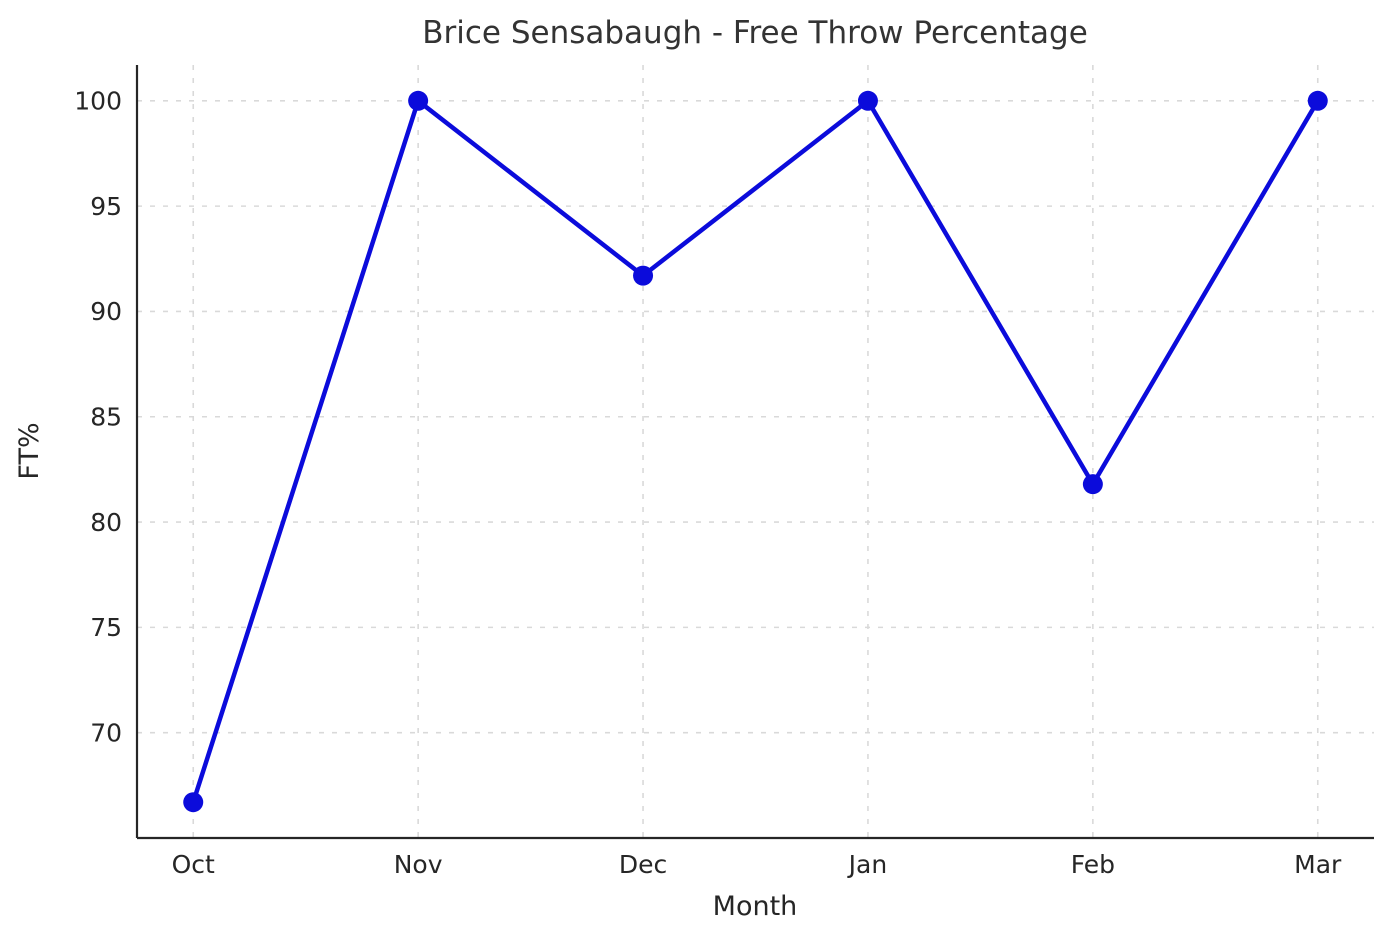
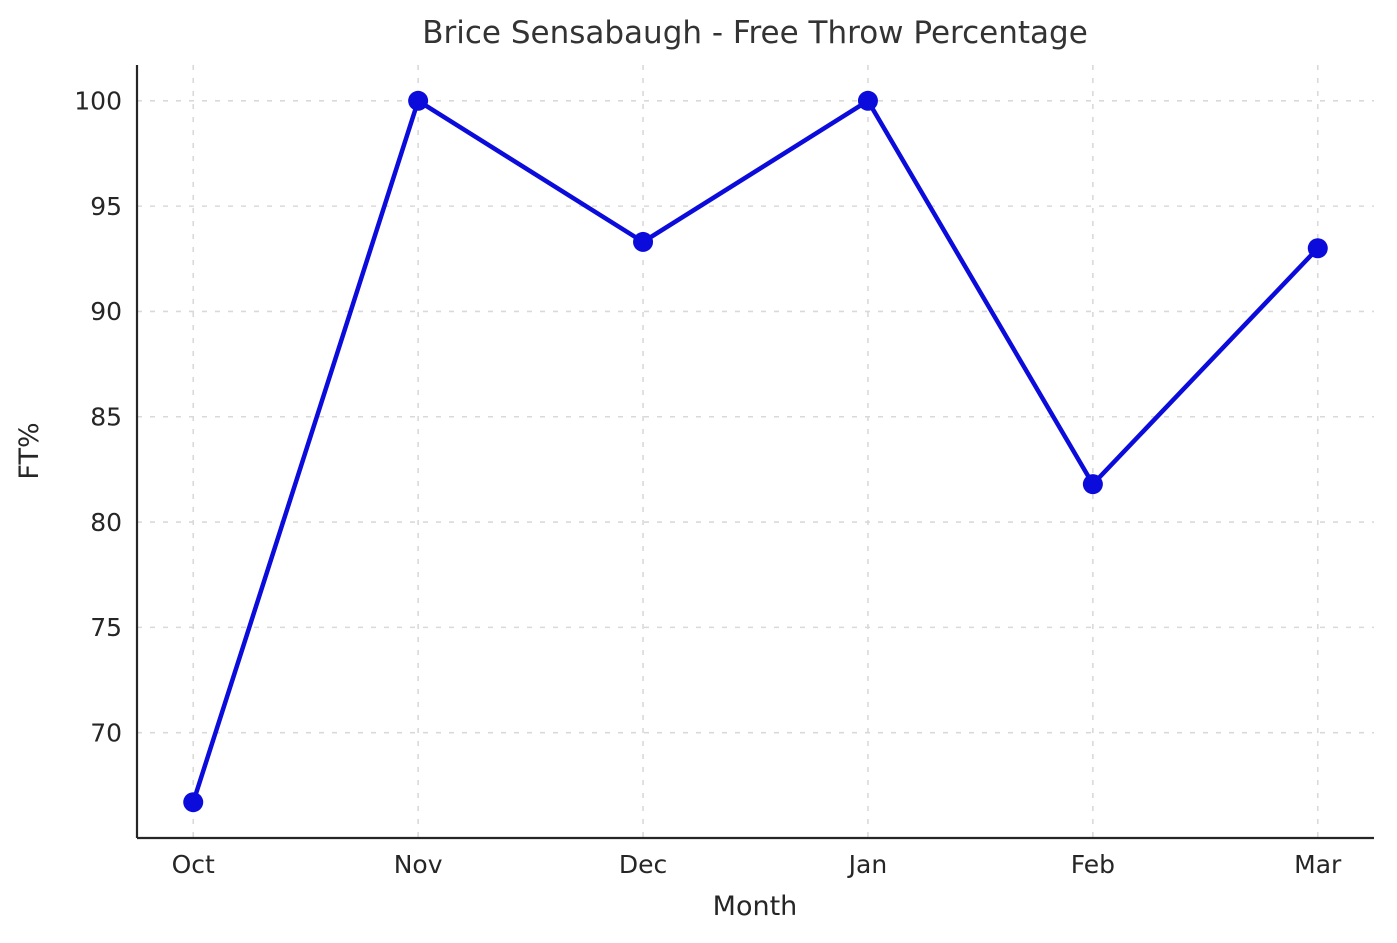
Dec: 91.7 -> 93.3
Mar: 100.0 -> 93.0
